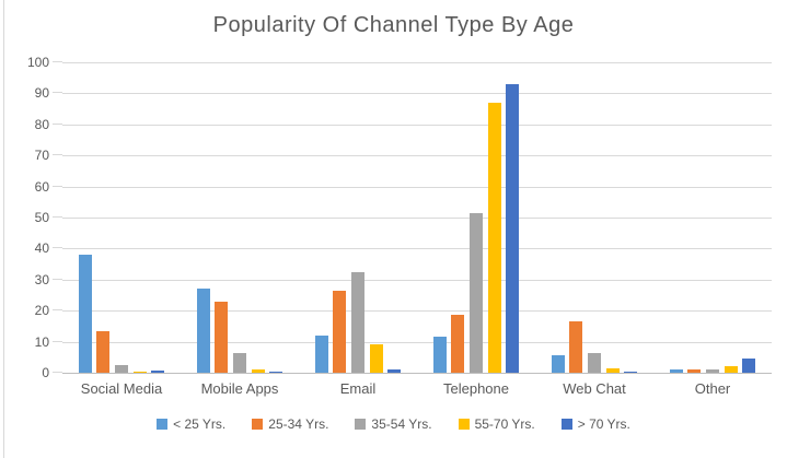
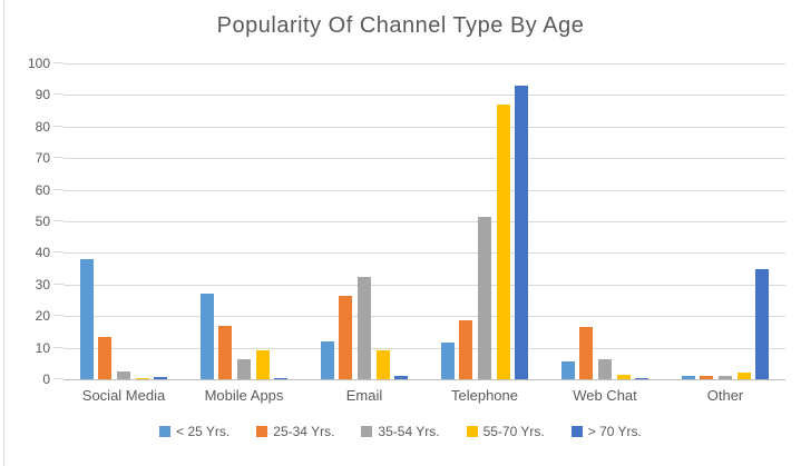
25-34 Yrs./Mobile Apps: 23 -> 17
55-70 Yrs./Mobile Apps: 1 -> 9
> 70 Yrs./Other: 4 -> 35
